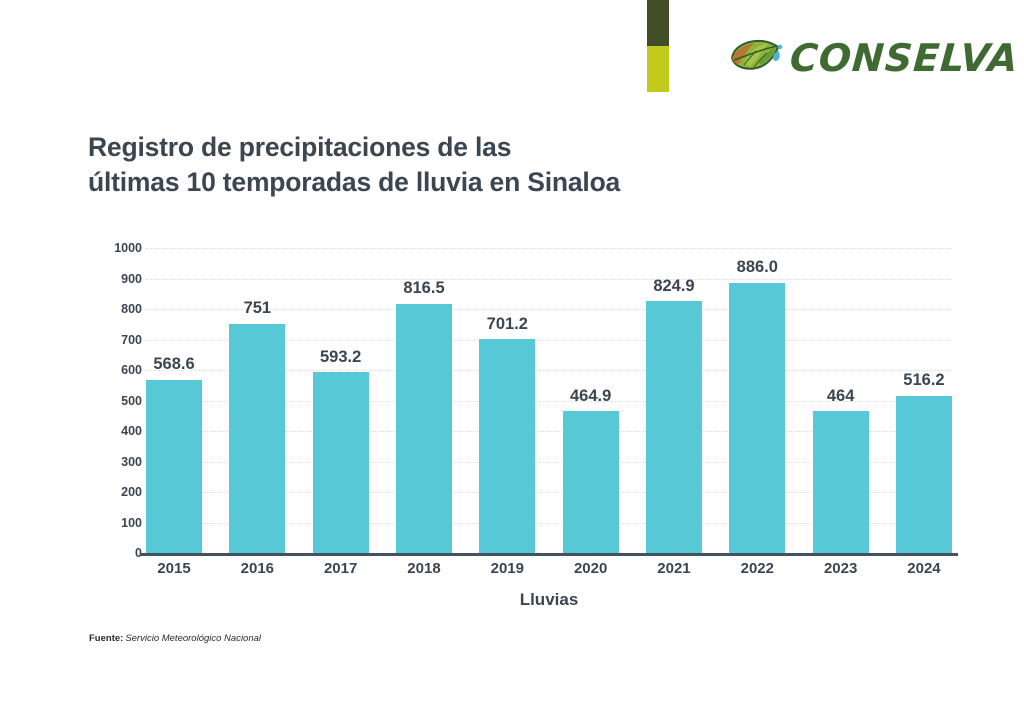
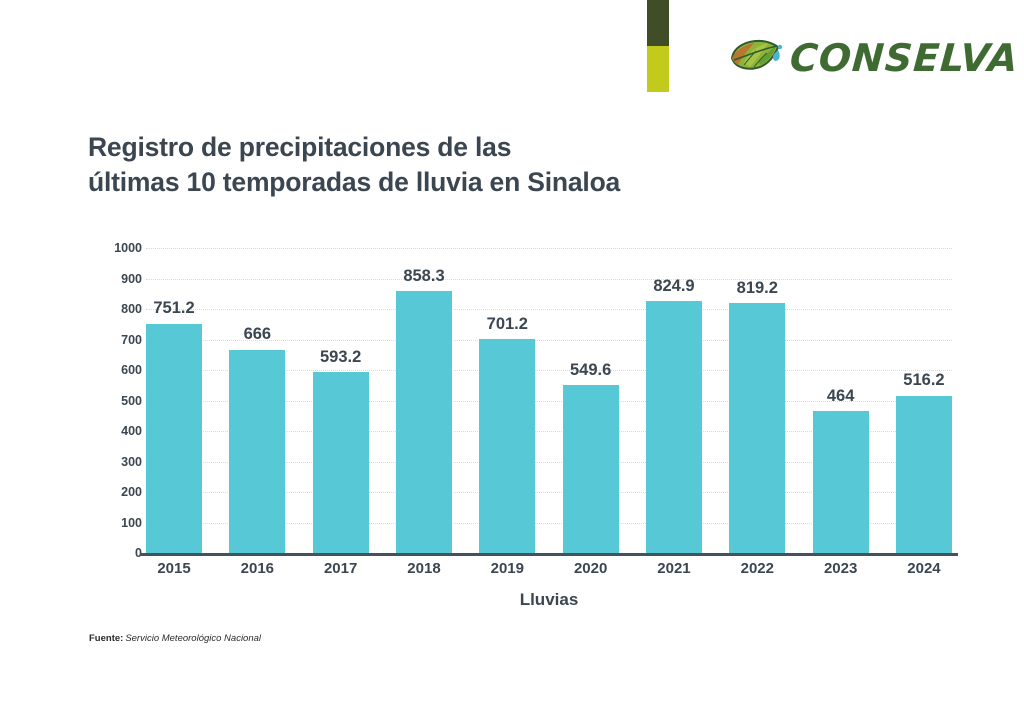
2015: 568.6 -> 751.2
2016: 751 -> 666
2018: 816.5 -> 858.3
2020: 464.9 -> 549.6
2022: 886.0 -> 819.2
